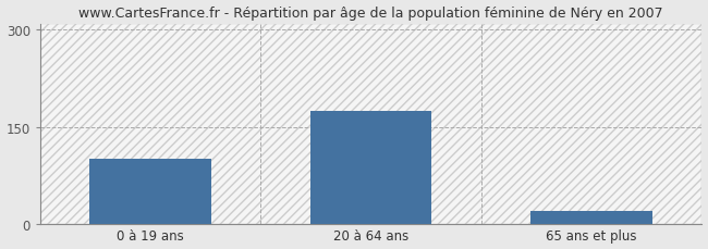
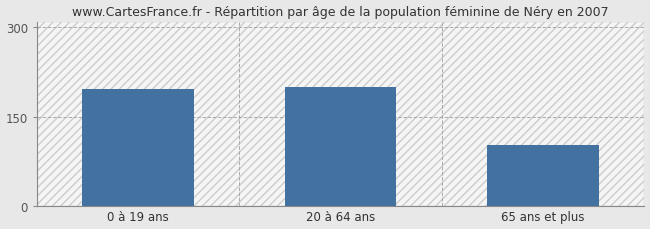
0 à 19 ans: 100 -> 196
20 à 64 ans: 175 -> 200
65 ans et plus: 20 -> 102
